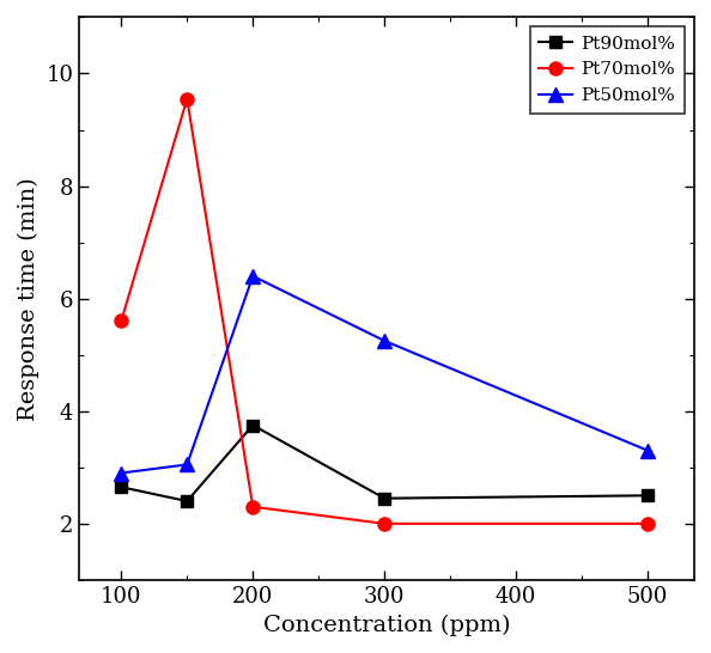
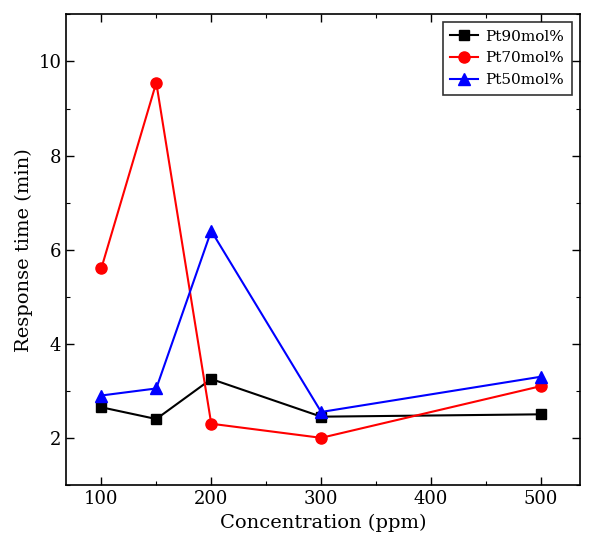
Pt90mol%/200: 3.75 -> 3.25
Pt50mol%/300: 5.25 -> 2.55
Pt70mol%/500: 2.00 -> 3.10
